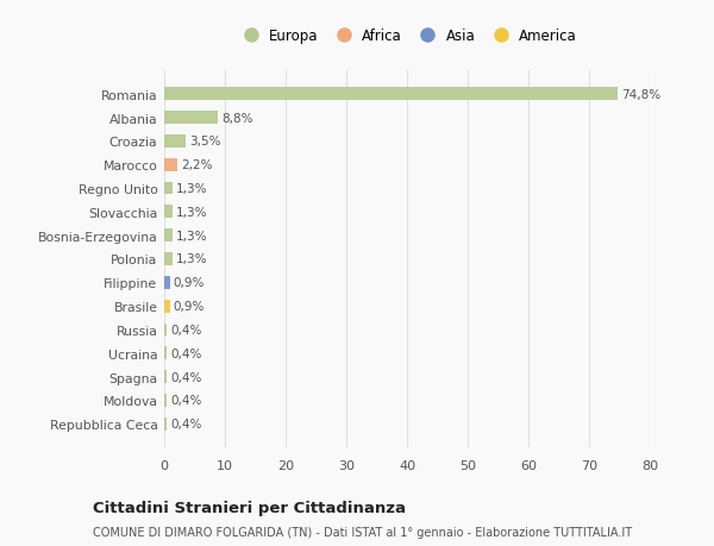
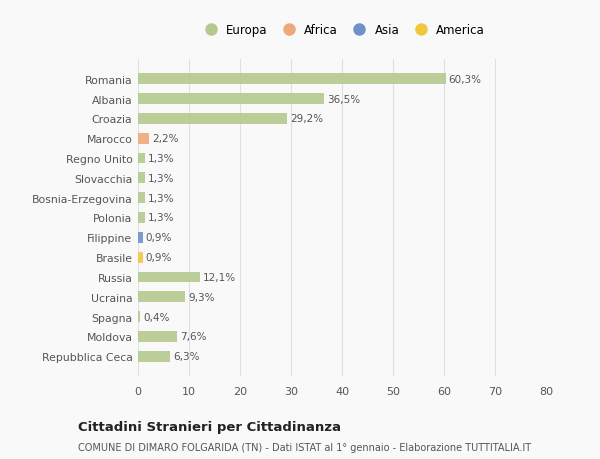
Romania: 74,8% -> 60,3%
Albania: 8,8% -> 36,5%
Croazia: 3,5% -> 29,2%
Russia: 0,4% -> 12,1%
Ucraina: 0,4% -> 9,3%
Moldova: 0,4% -> 7,6%
Repubblica Ceca: 0,4% -> 6,3%
